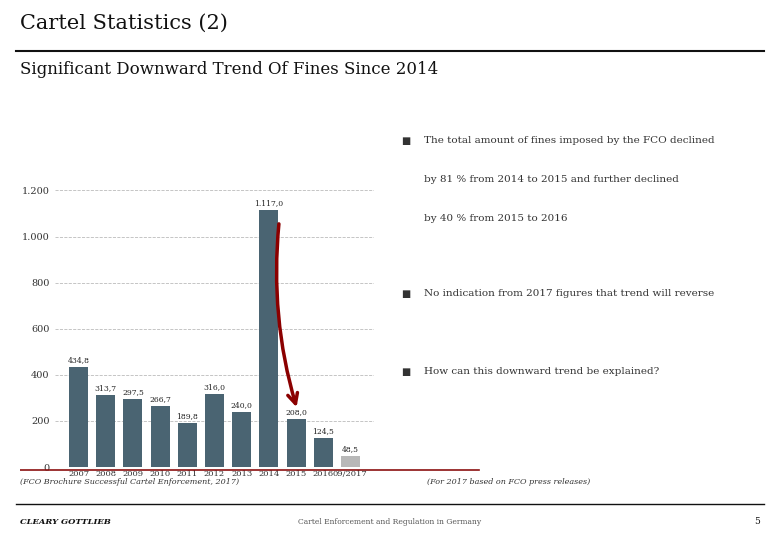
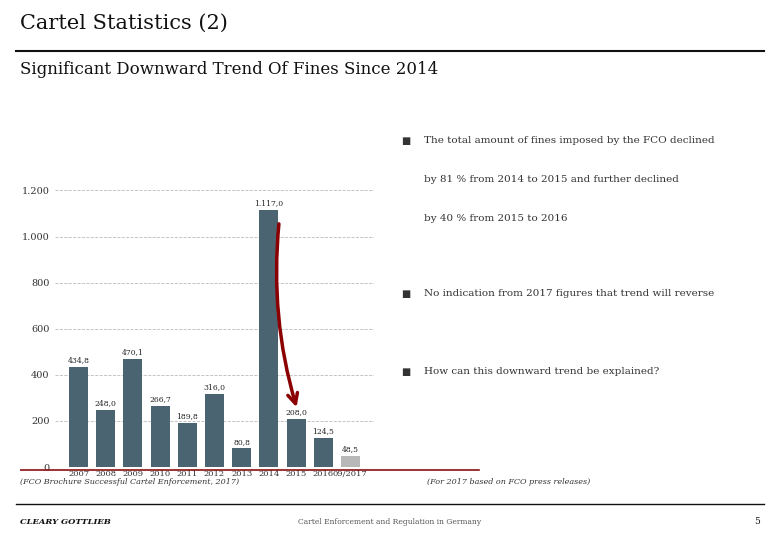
2008: 313,7 -> 248,0
2009: 297,5 -> 470,1
2013: 240,0 -> 80,8
